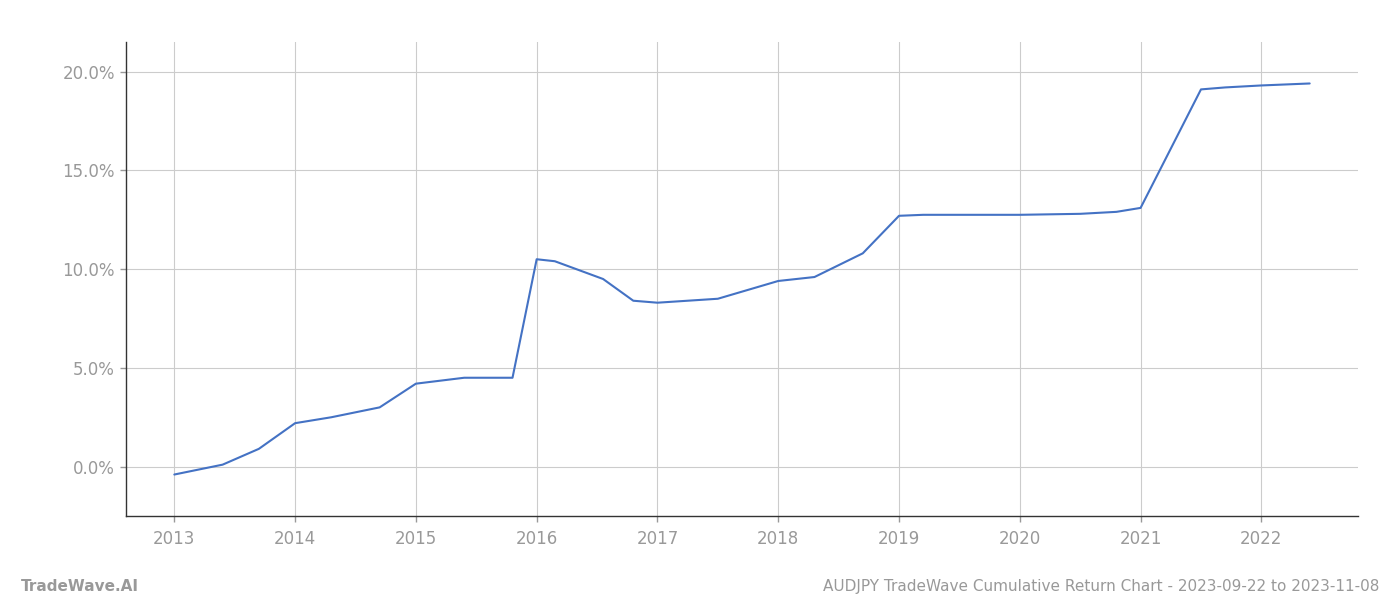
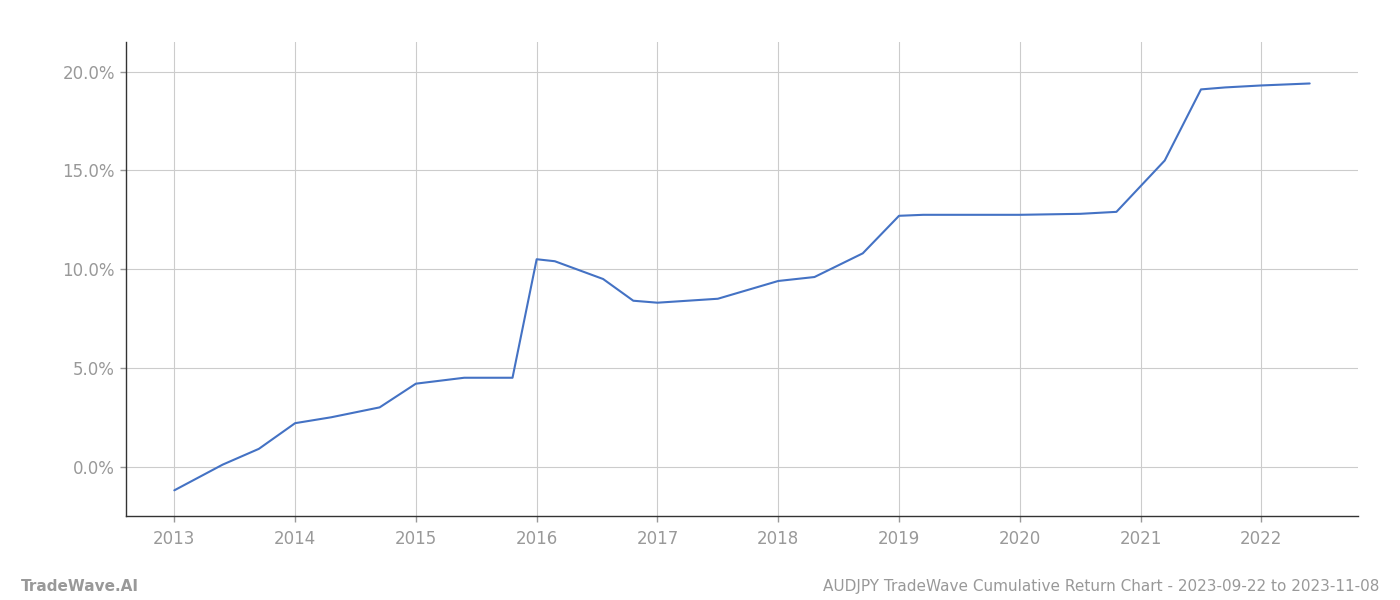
2013: -0.4% -> -1.2%
2021: 13.1% -> 14.2%
